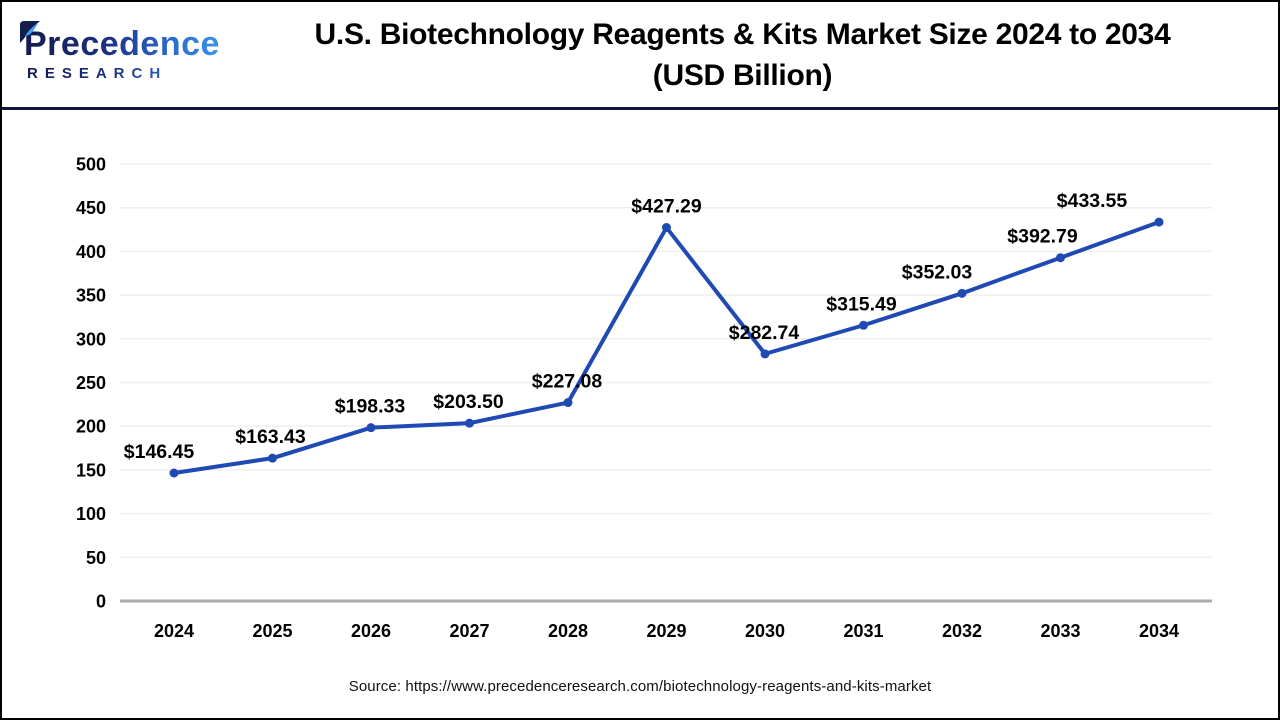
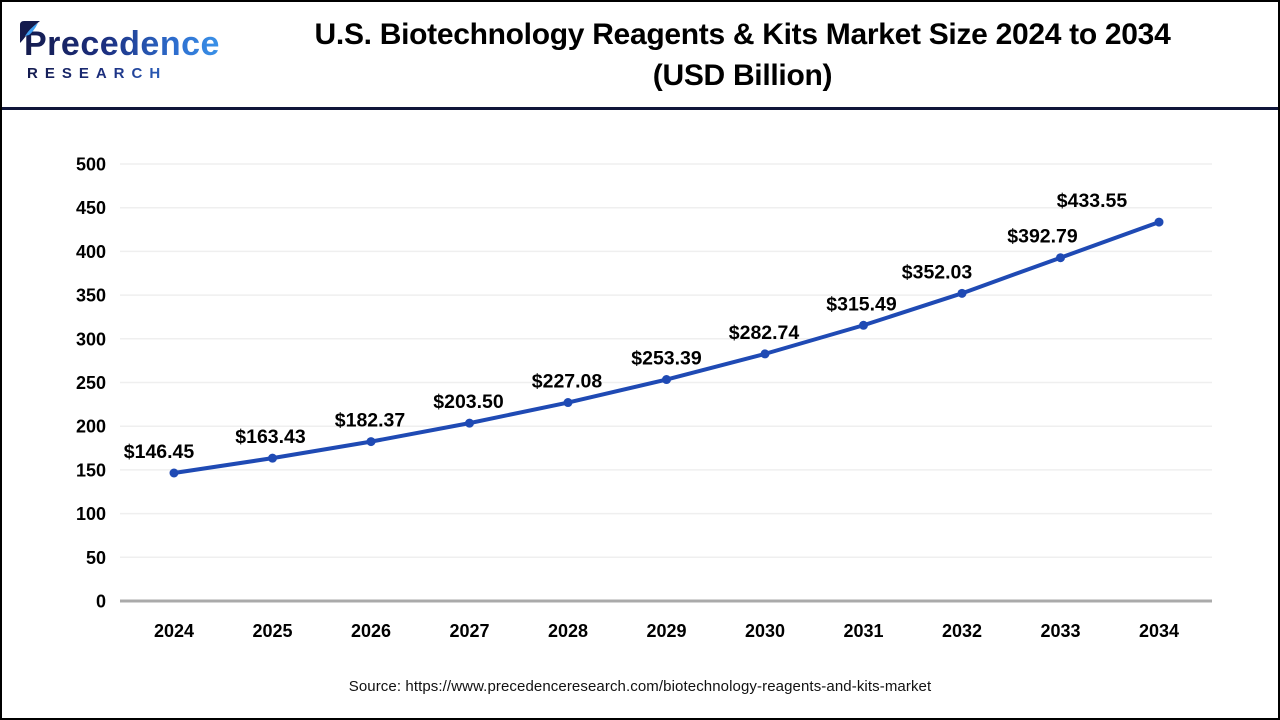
2026: $198.33 -> $182.37
2029: $427.29 -> $253.39
